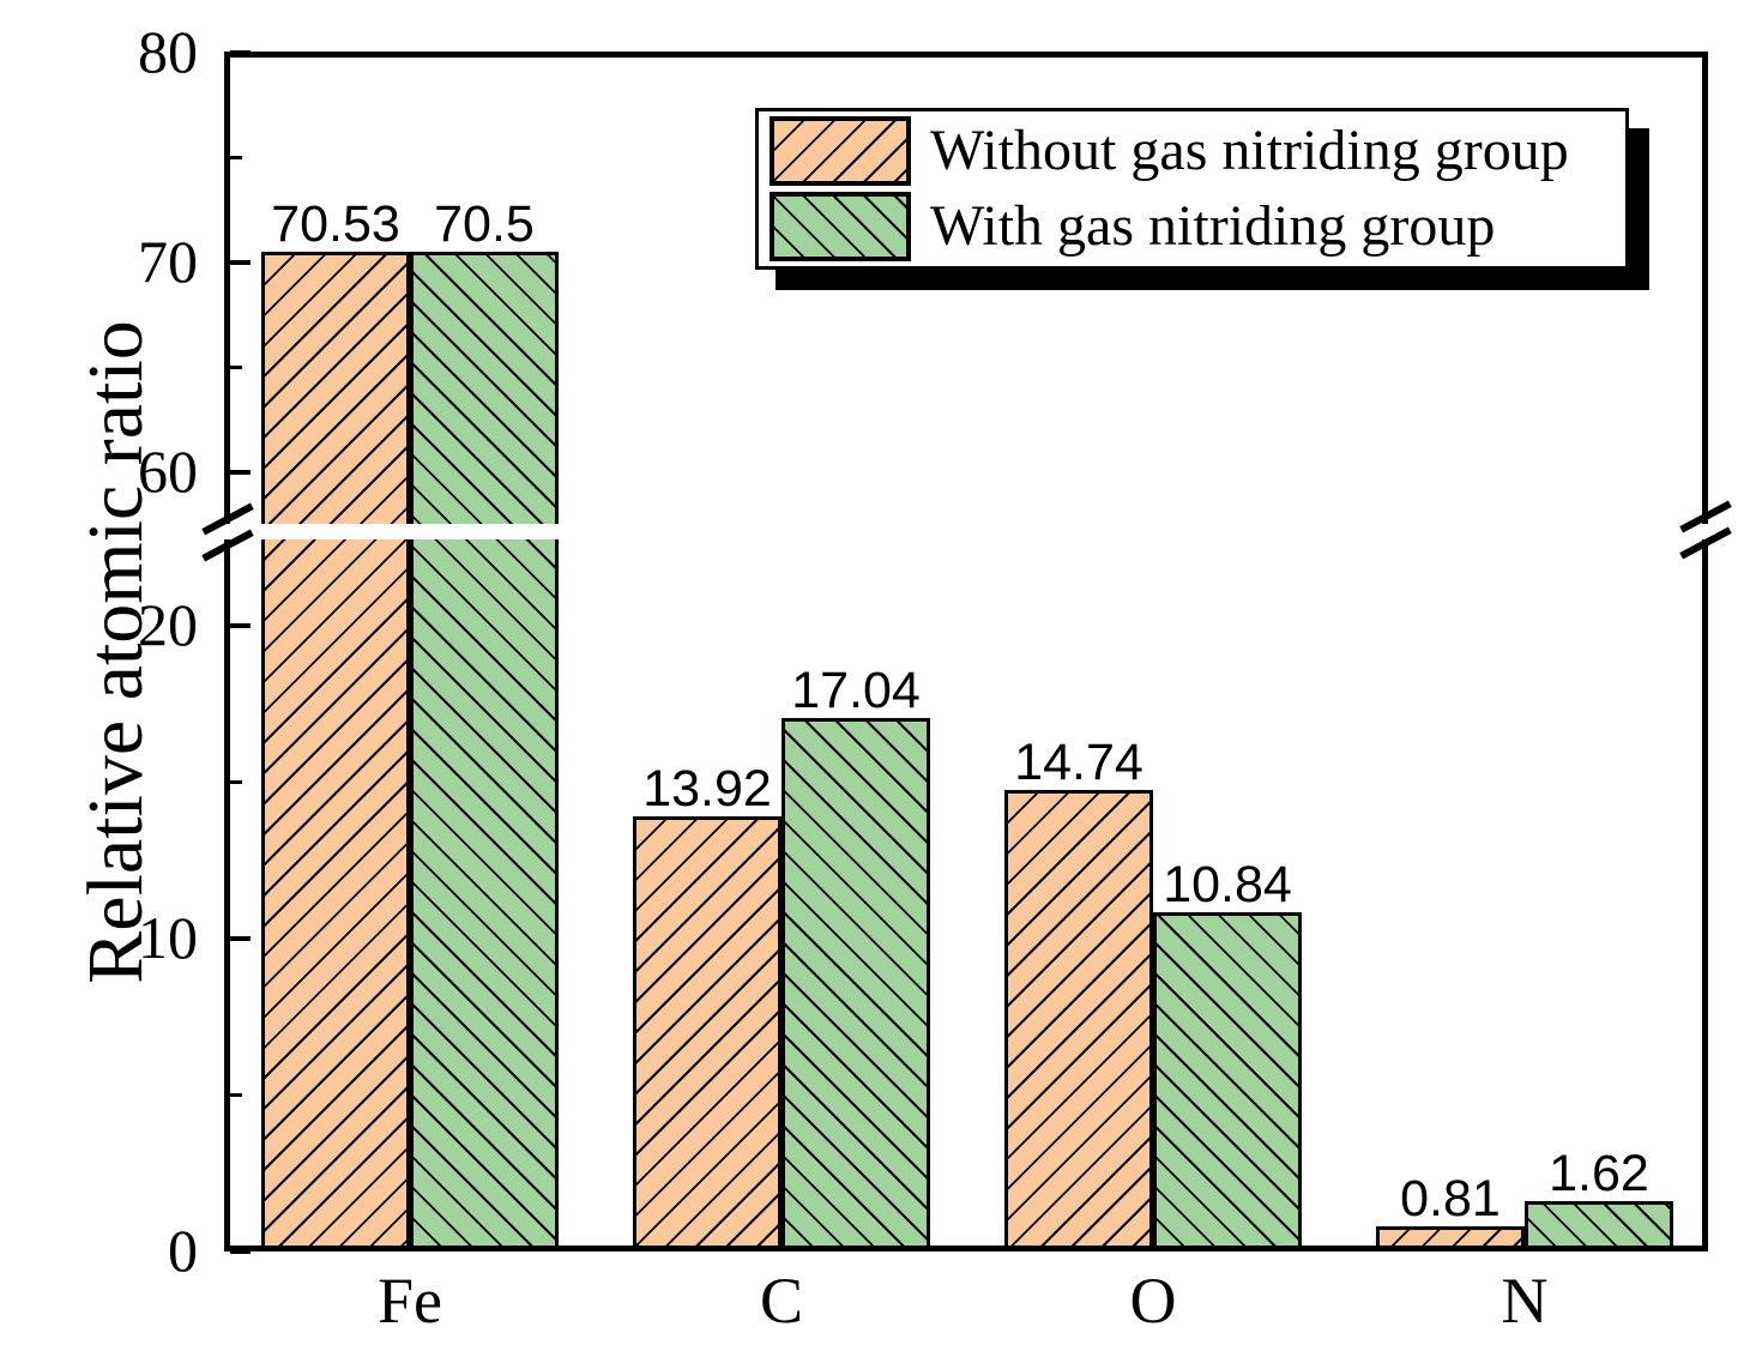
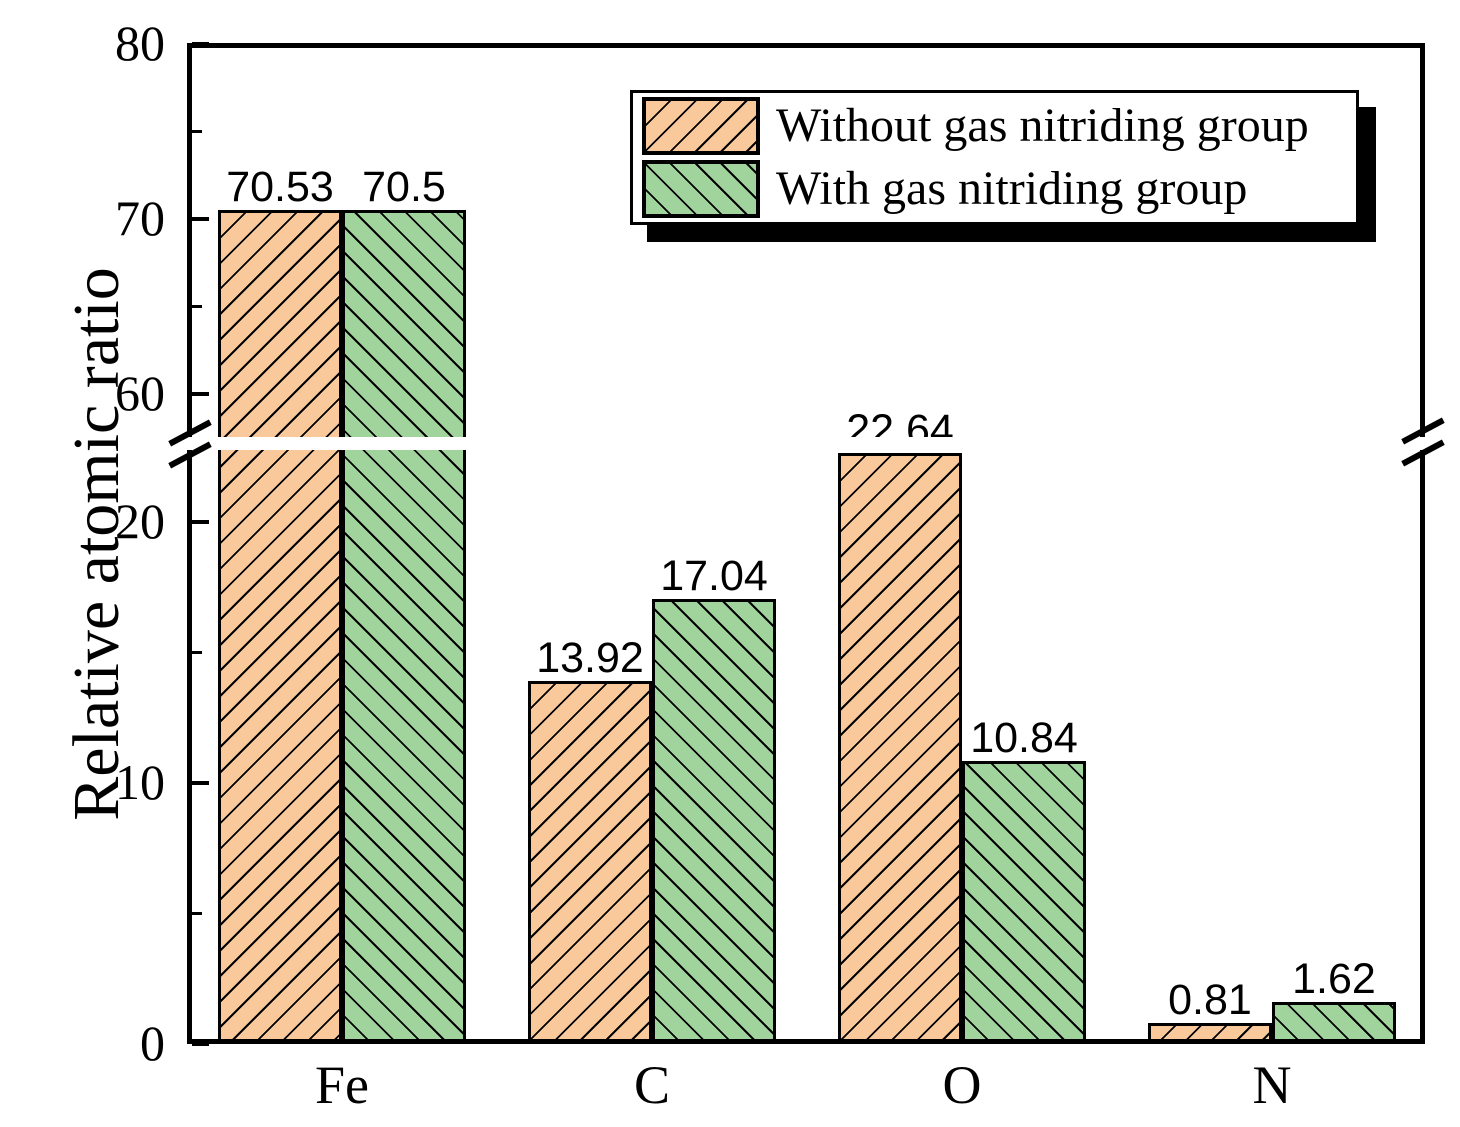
Without gas nitriding group/O: 14.74 -> 22.64
